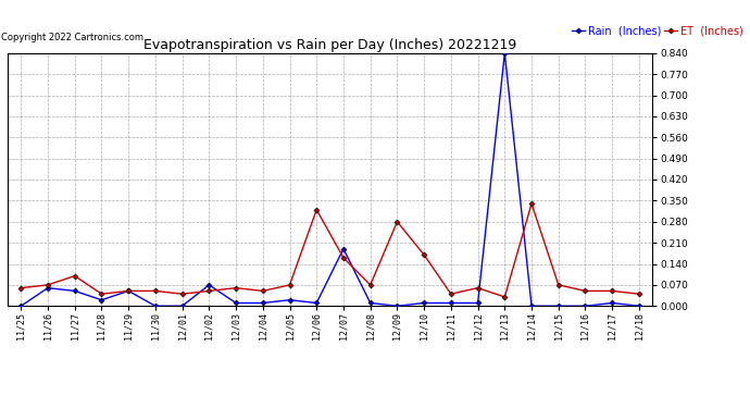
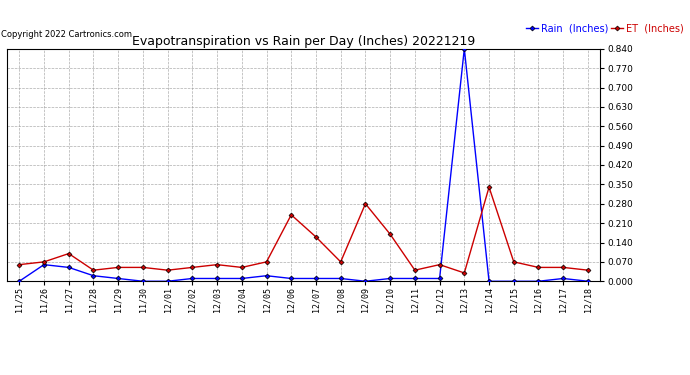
Rain (Inches)/11/29: 0.05 -> 0.01
Rain (Inches)/12/02: 0.07 -> 0.01
ET (Inches)/12/06: 0.32 -> 0.24
Rain (Inches)/12/07: 0.19 -> 0.01
